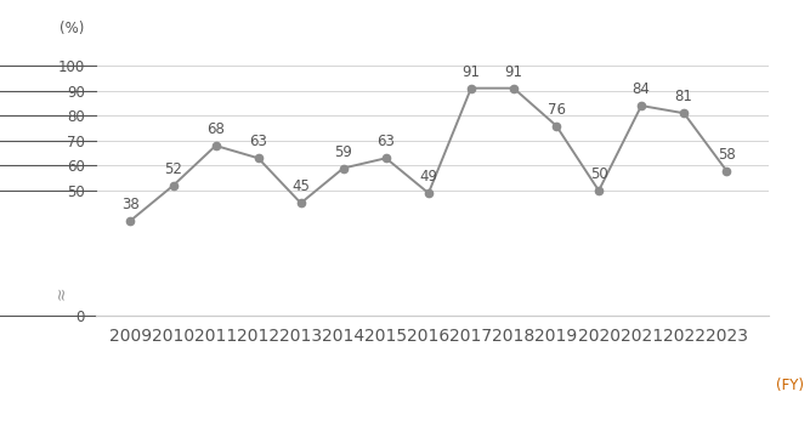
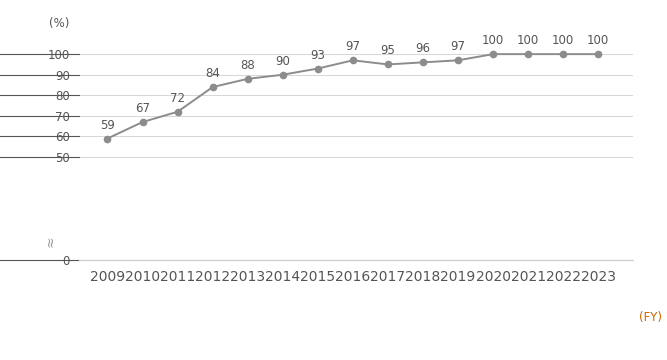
2009: 38 -> 59
2010: 52 -> 67
2011: 68 -> 72
2012: 63 -> 84
2013: 45 -> 88
2014: 59 -> 90
2015: 63 -> 93
2016: 49 -> 97
2017: 91 -> 95
2018: 91 -> 96
2019: 76 -> 97
2020: 50 -> 100
2021: 84 -> 100
2022: 81 -> 100
2023: 58 -> 100
